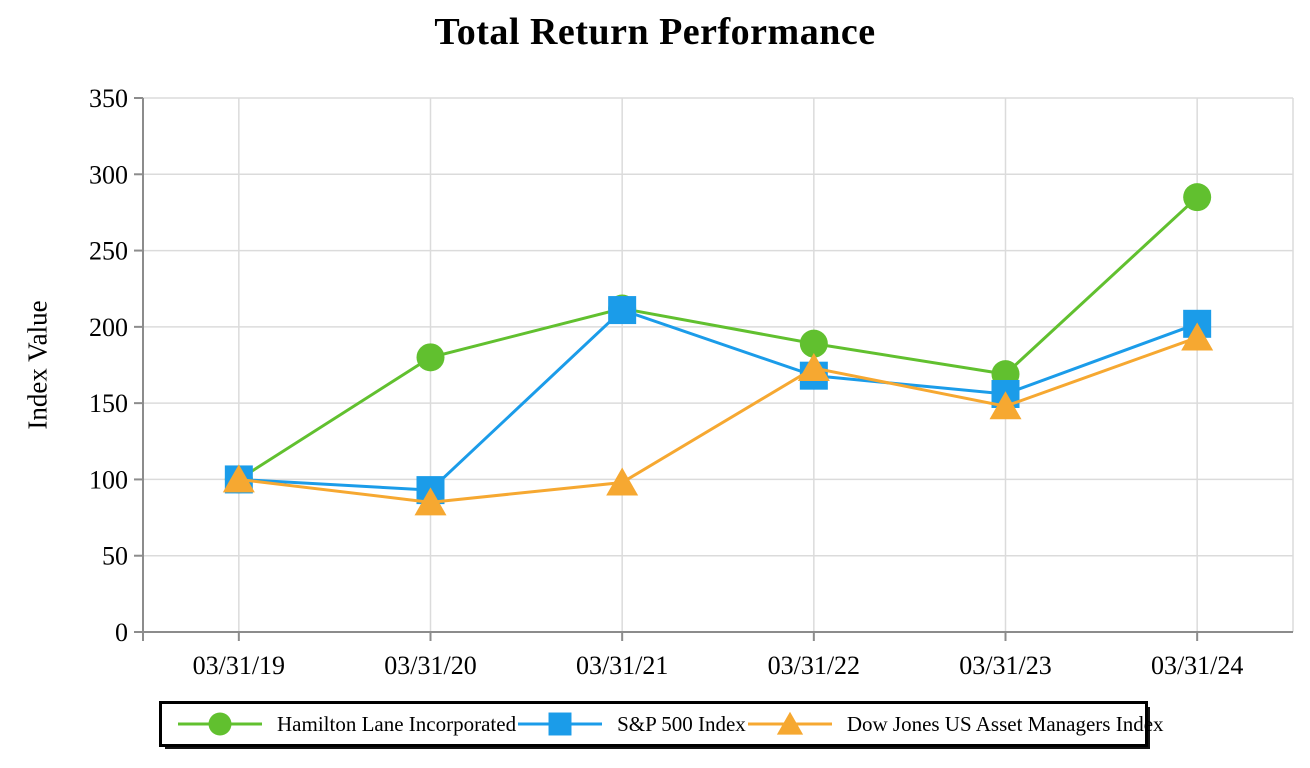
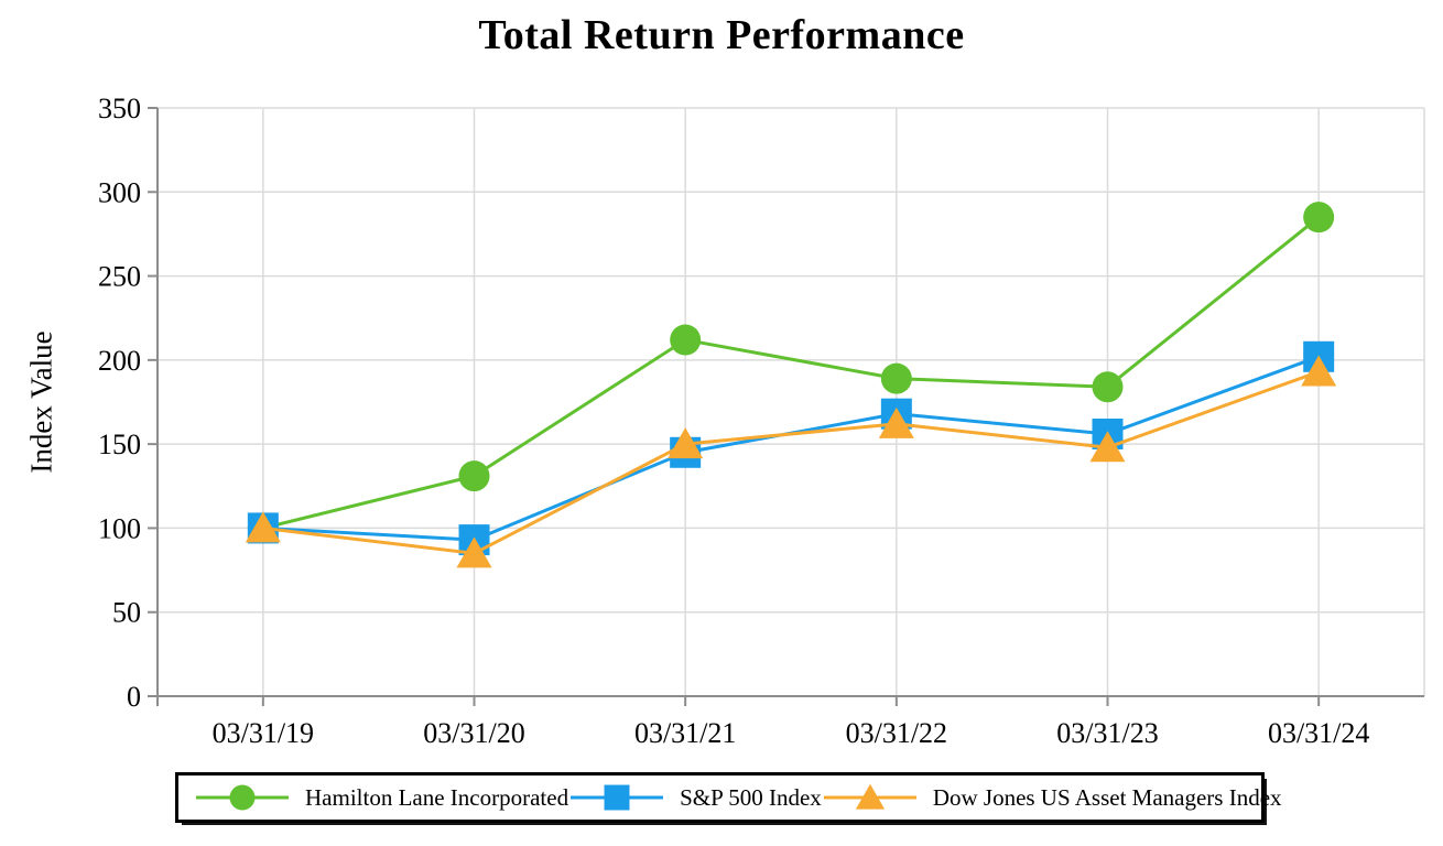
Hamilton Lane Incorporated/03/31/20: 180 -> 131
S&P 500 Index/03/31/21: 211 -> 145
Dow Jones US Asset Managers Index/03/31/21: 98 -> 150
Dow Jones US Asset Managers Index/03/31/22: 173 -> 162
Hamilton Lane Incorporated/03/31/23: 169 -> 184
